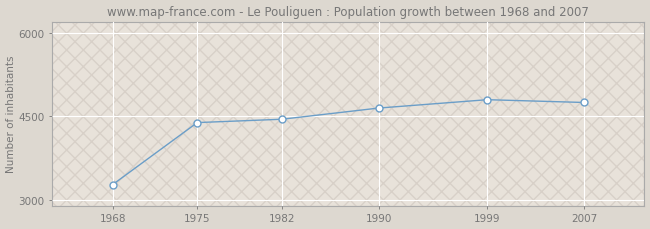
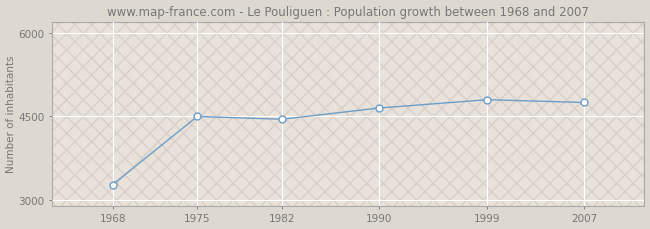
1975: 4390 -> 4500
